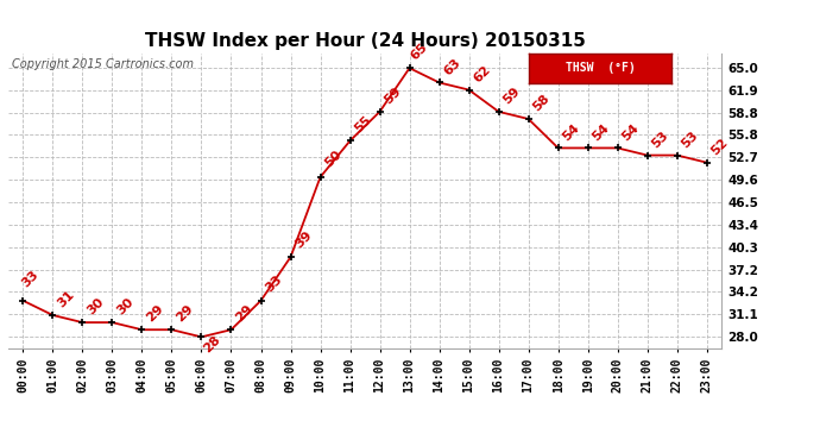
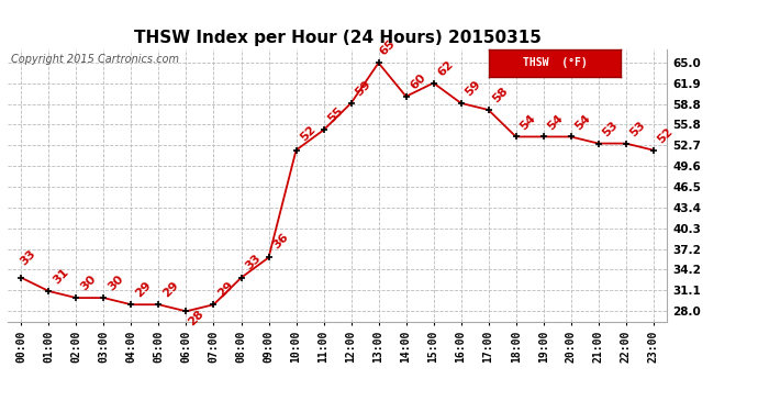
09:00: 39 -> 36
10:00: 50 -> 52
14:00: 63 -> 60
